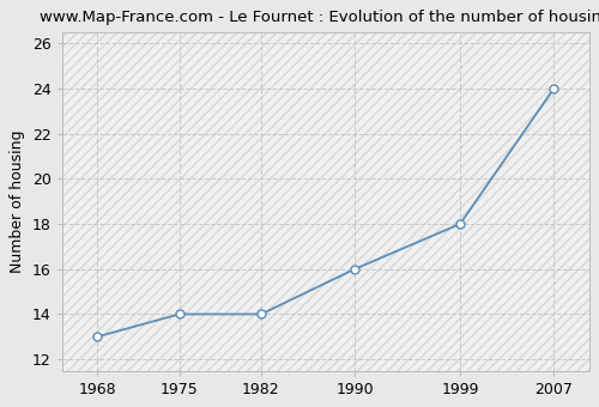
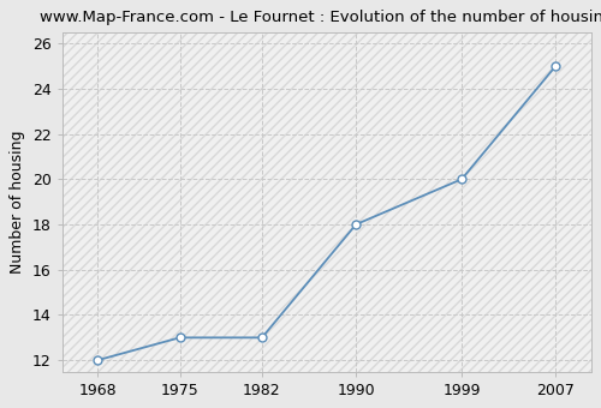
1968: 13 -> 12
1975: 14 -> 13
1982: 14 -> 13
1990: 16 -> 18
1999: 18 -> 20
2007: 24 -> 25
